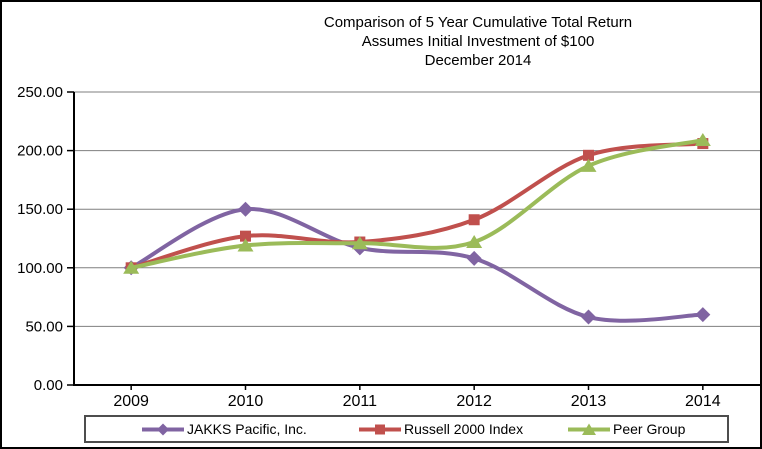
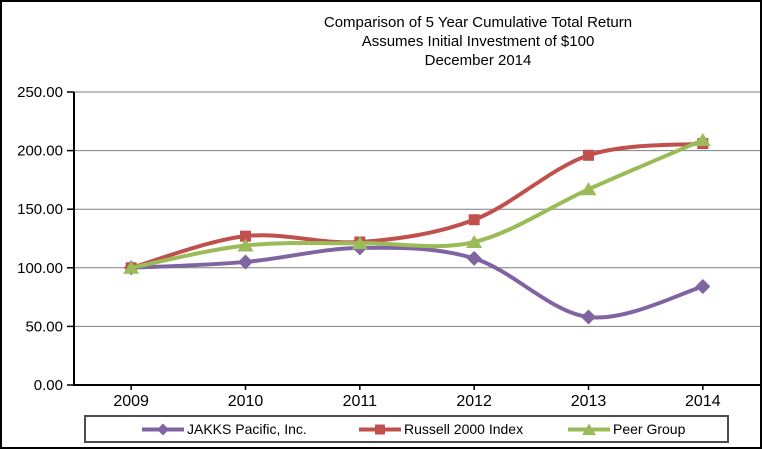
JAKKS Pacific, Inc./2010: 150 -> 105
Peer Group/2013: 187 -> 167
JAKKS Pacific, Inc./2014: 60 -> 84
